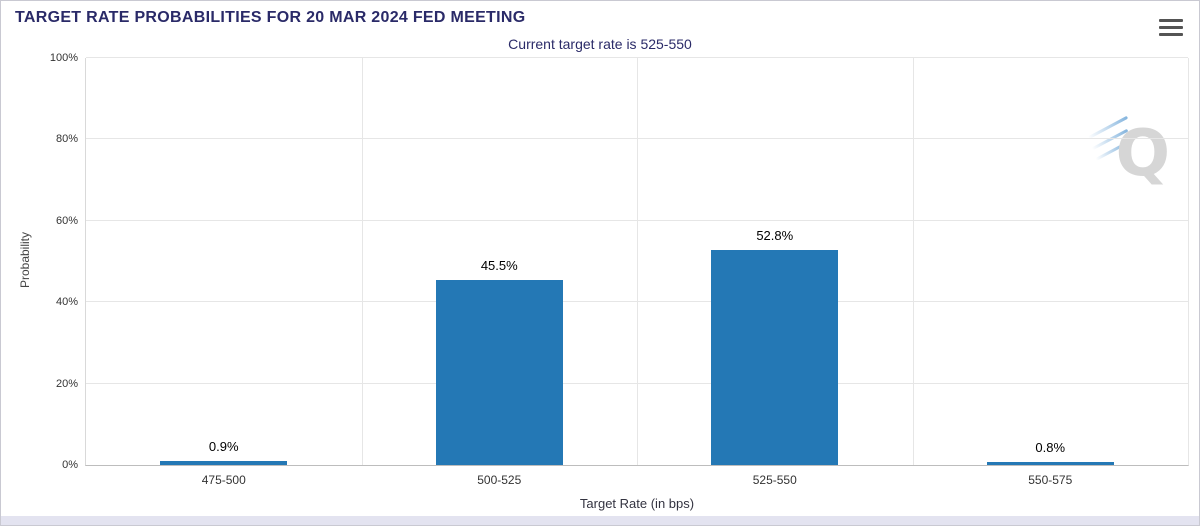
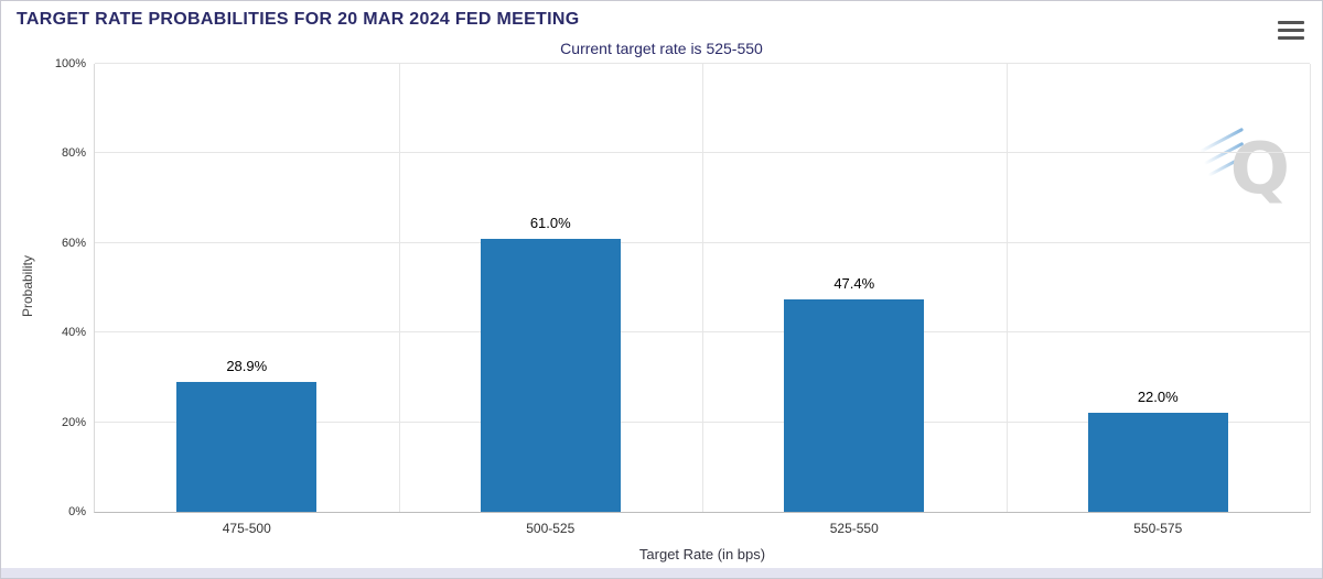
475-500: 0.9% -> 28.9%
500-525: 45.5% -> 61.0%
525-550: 52.8% -> 47.4%
550-575: 0.8% -> 22.0%
